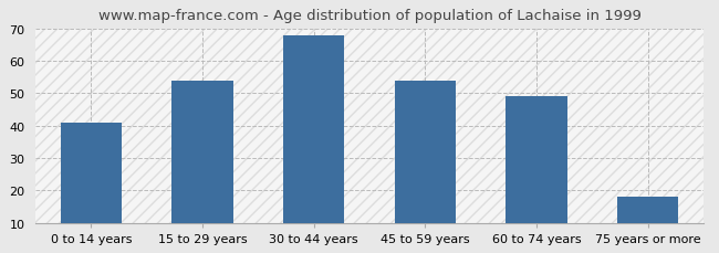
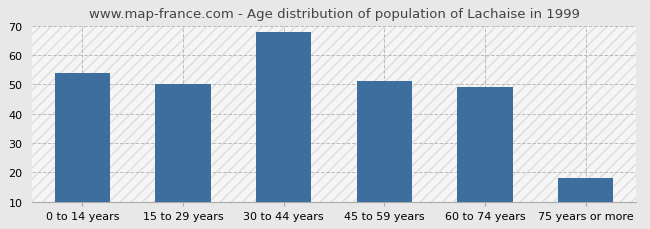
0 to 14 years: 41 -> 54
15 to 29 years: 54 -> 50
45 to 59 years: 54 -> 51
